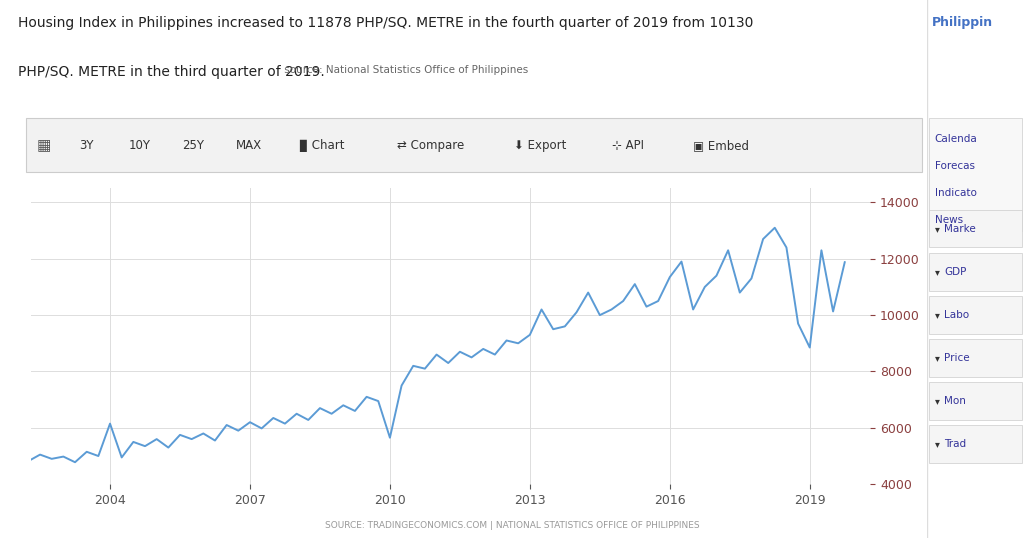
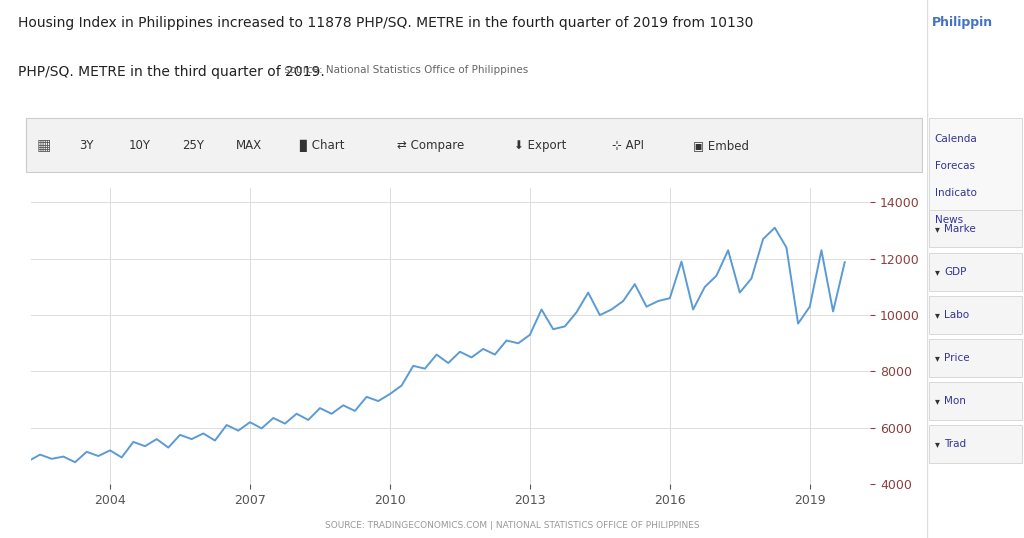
2004: 6150 -> 5200
2010: 5650 -> 7200
2016: 11350 -> 10600
2019: 8850 -> 10300
